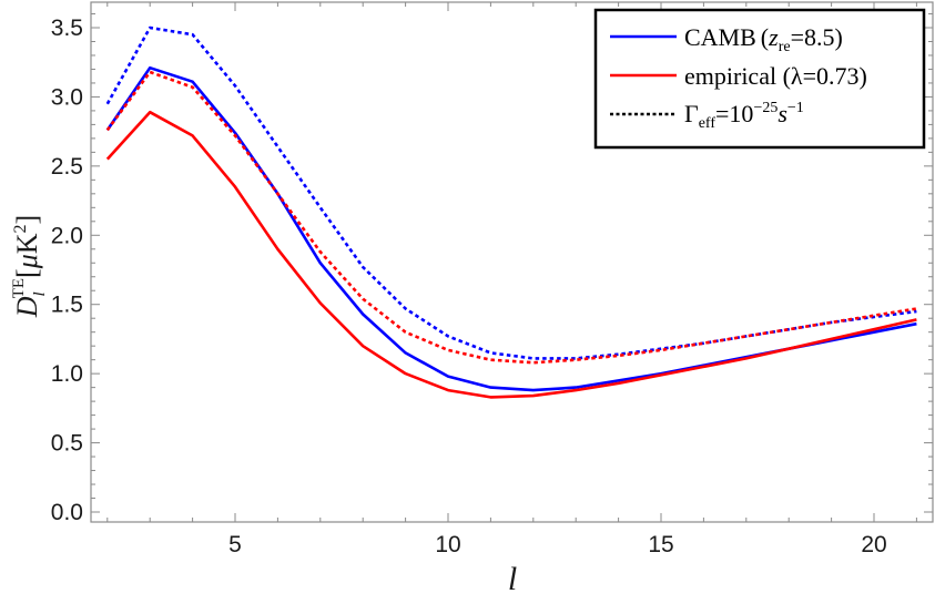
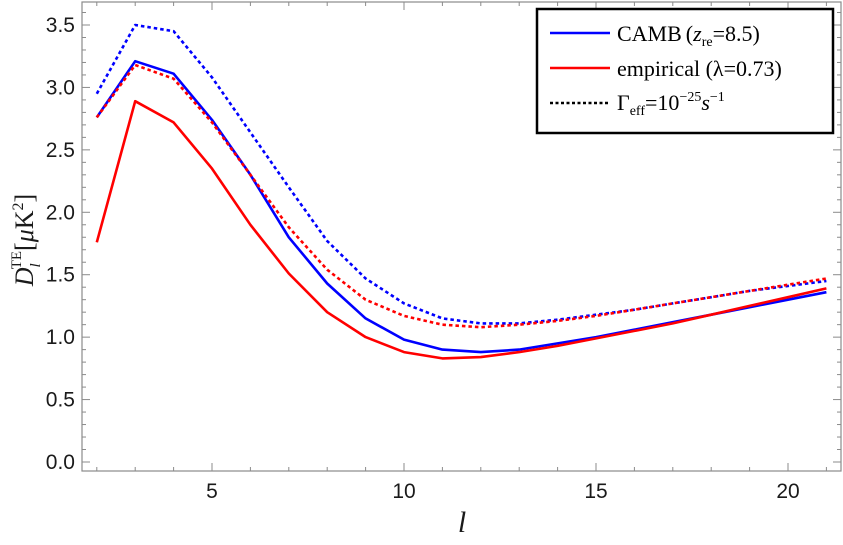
empirical (λ=0.73)/2: 2.55 -> 1.76
